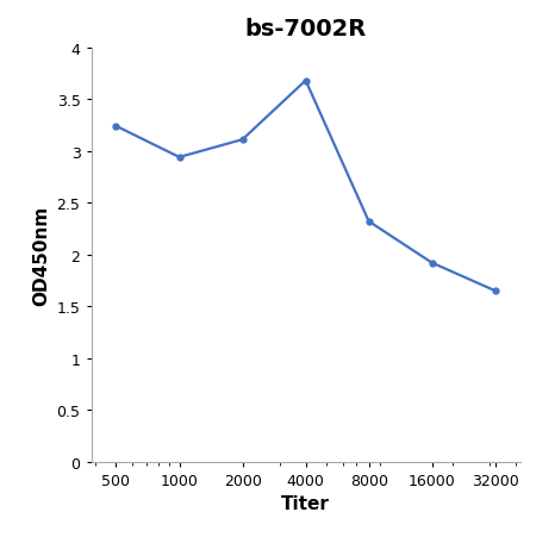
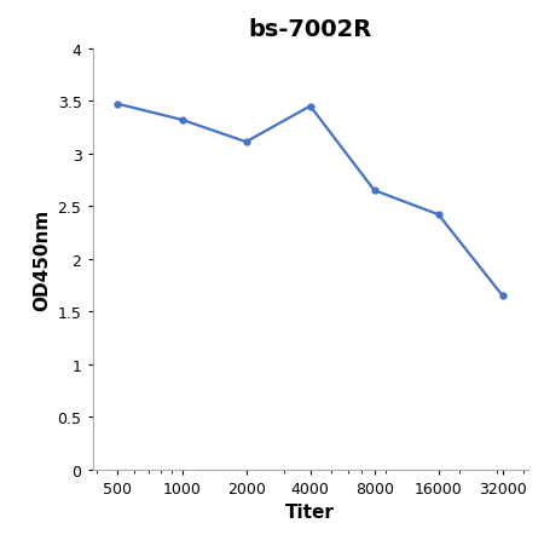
500: 3.24 -> 3.47
1000: 2.94 -> 3.32
4000: 3.68 -> 3.45
8000: 2.32 -> 2.65
16000: 1.92 -> 2.42
